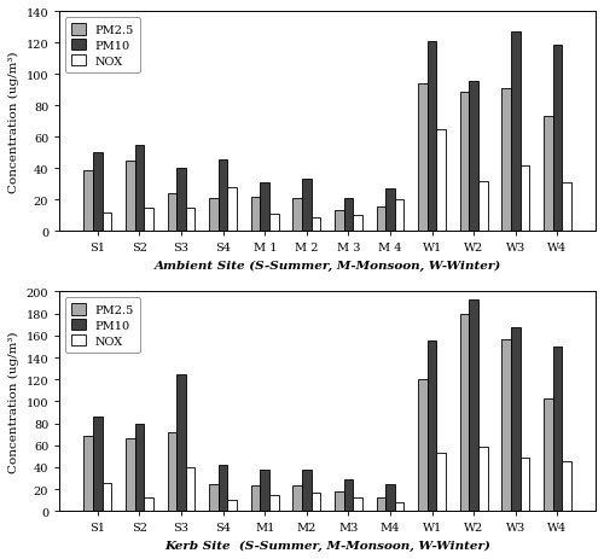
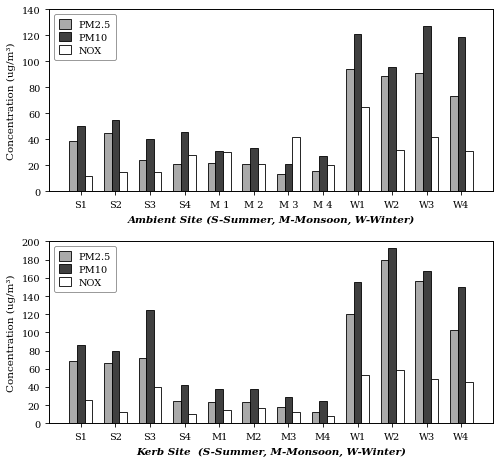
NOX/M 1: 11 -> 30
NOX/M 2: 9 -> 21
NOX/M 3: 10 -> 42
